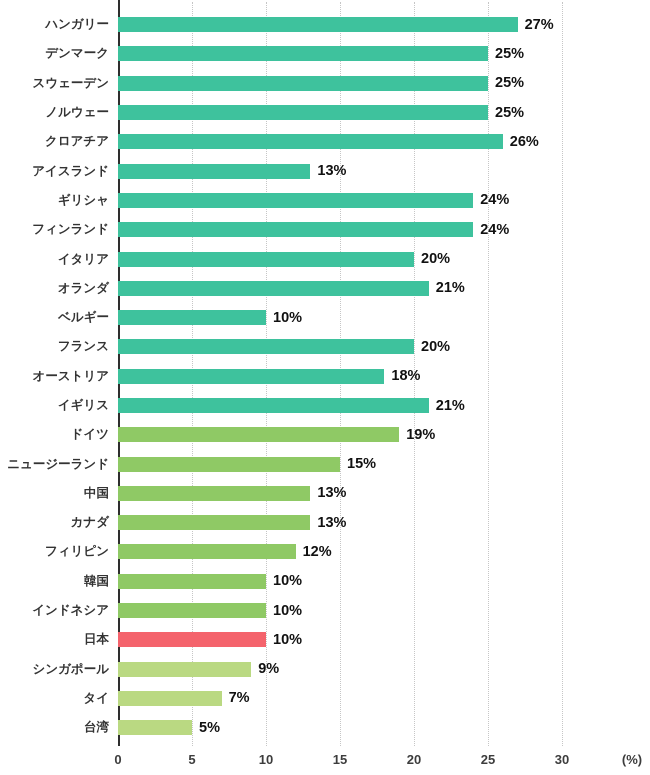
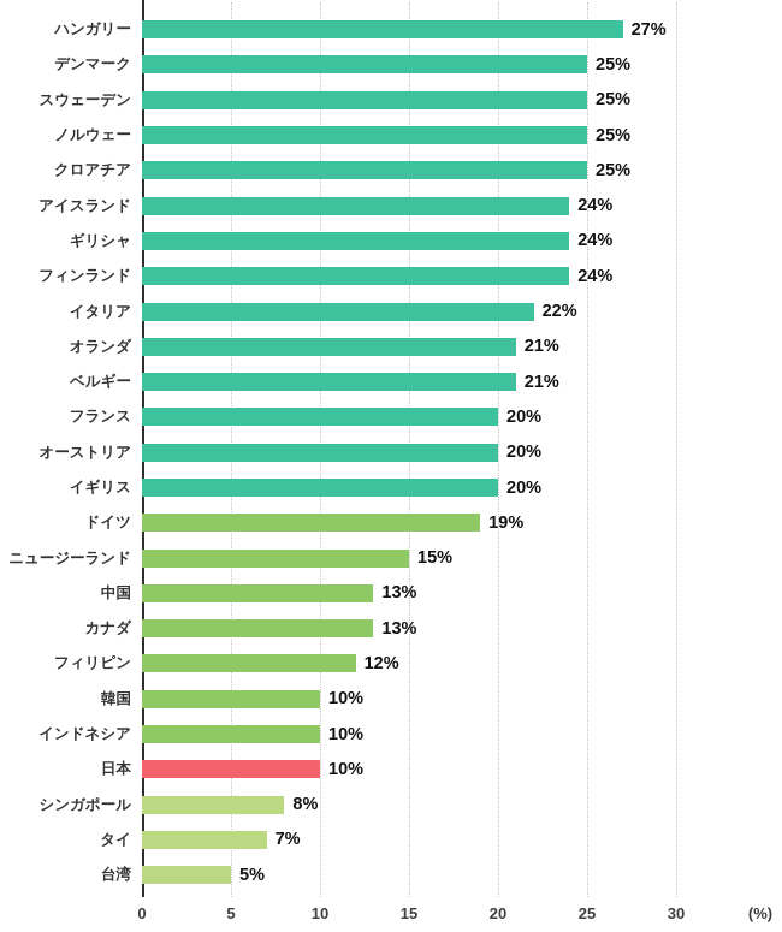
クロアチア: 26% -> 25%
アイスランド: 13% -> 24%
イタリア: 20% -> 22%
ベルギー: 10% -> 21%
オーストリア: 18% -> 20%
イギリス: 21% -> 20%
シンガポール: 9% -> 8%
